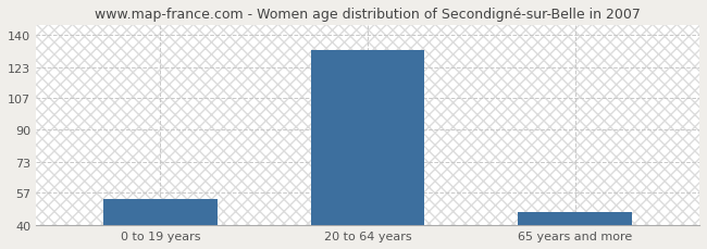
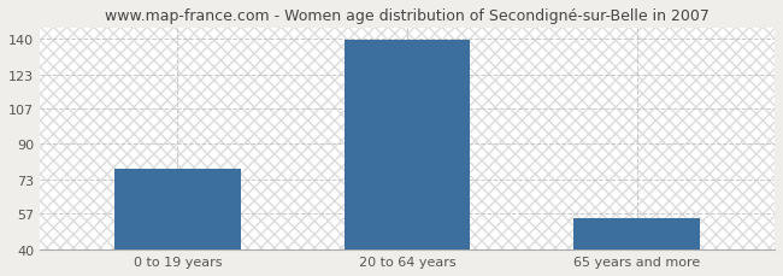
0 to 19 years: 54 -> 78
20 to 64 years: 132 -> 139
65 years and more: 47 -> 55
